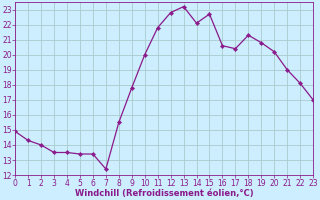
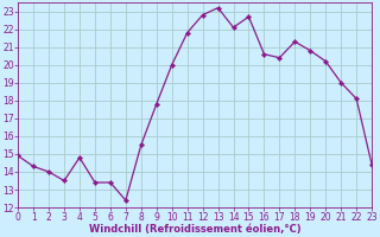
4: 13.5 -> 14.8
23: 17.0 -> 14.4
